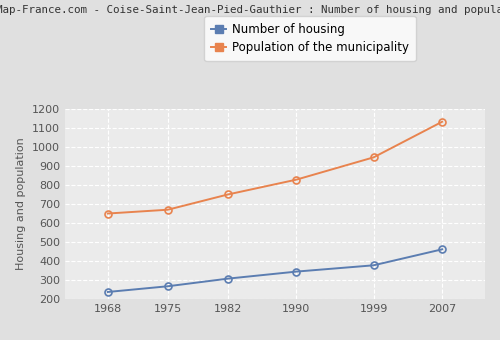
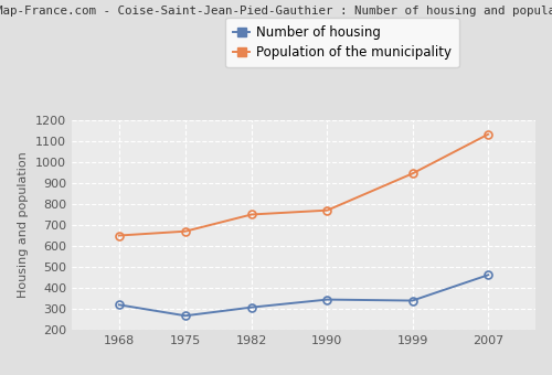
Number of housing/1968: 240 -> 320
Population of the municipality/1990: 830 -> 770
Number of housing/1999: 380 -> 340
